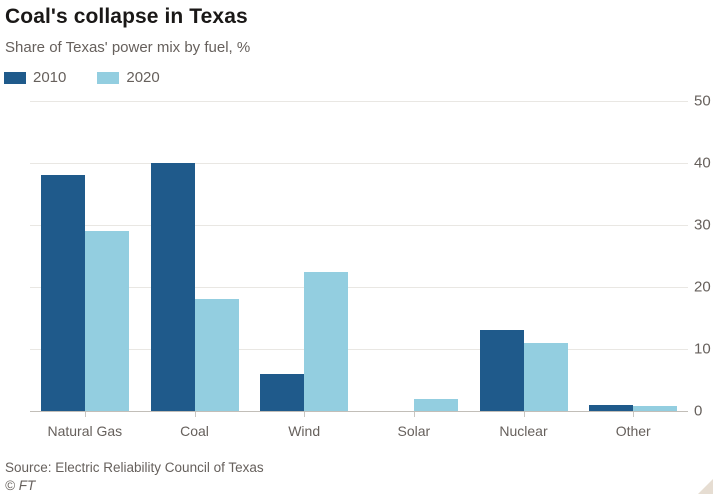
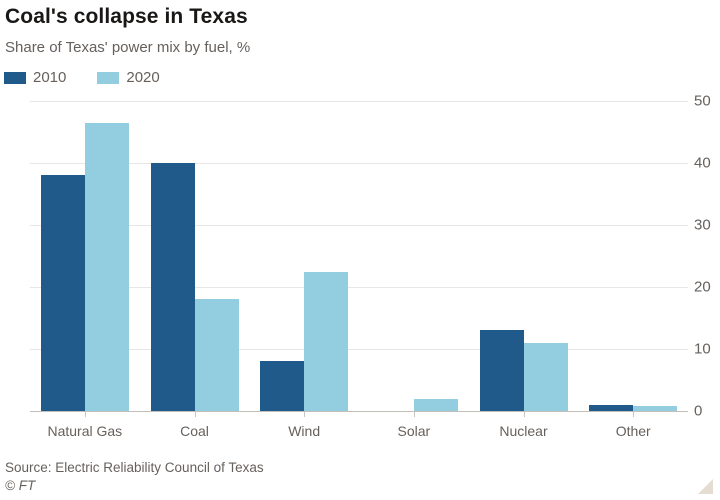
2020/Natural Gas: 29 -> 46
2010/Wind: 6 -> 8
